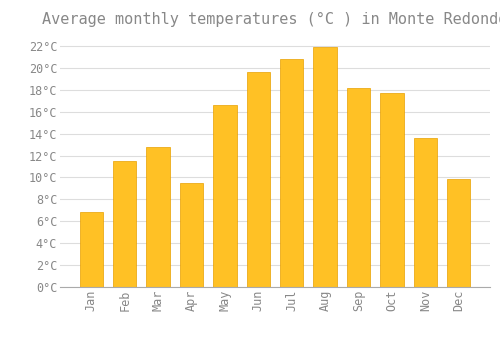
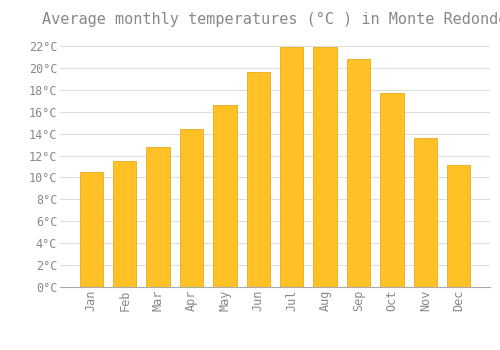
Jan: 6.8°C -> 10.5°C
Apr: 9.5°C -> 14.4°C
Jul: 20.8°C -> 21.9°C
Sep: 18.2°C -> 20.8°C
Dec: 9.9°C -> 11.1°C
